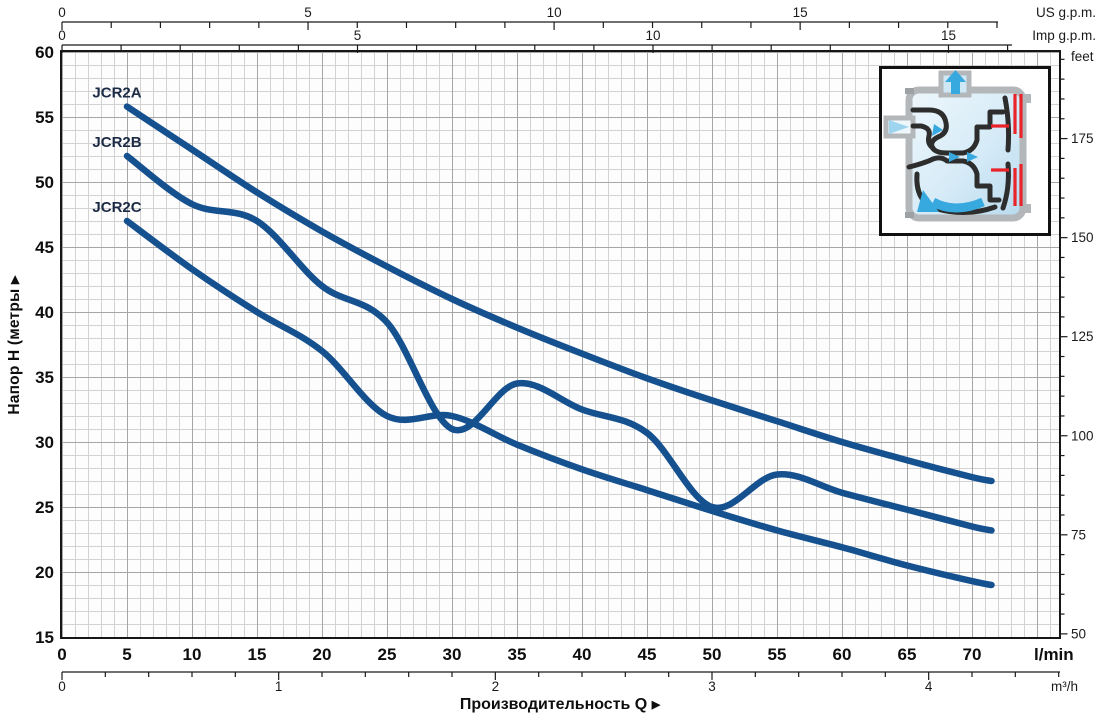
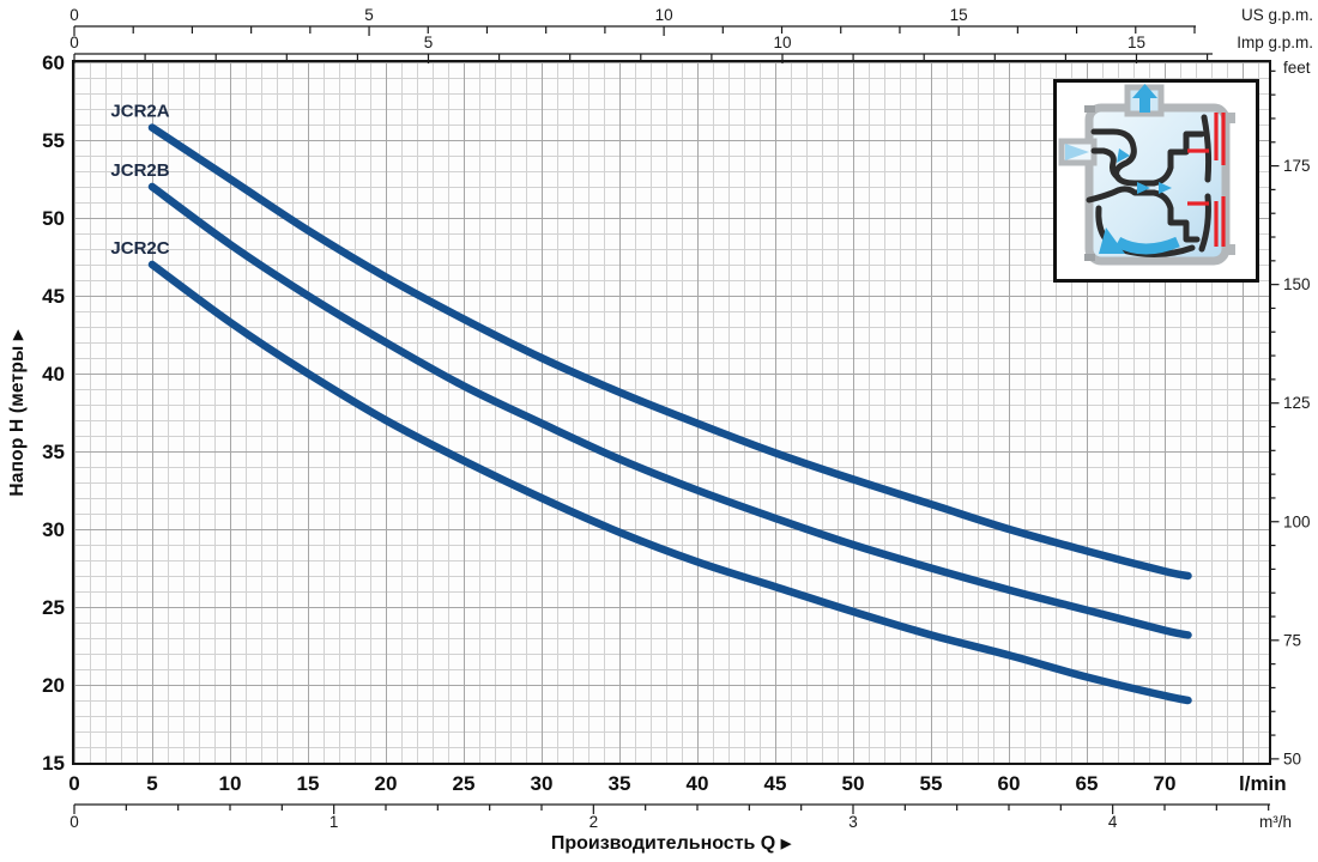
JCR2B/15: 47 -> 45
JCR2C/25: 32 -> 34
JCR2B/30: 31 -> 37
JCR2B/50: 25 -> 29
